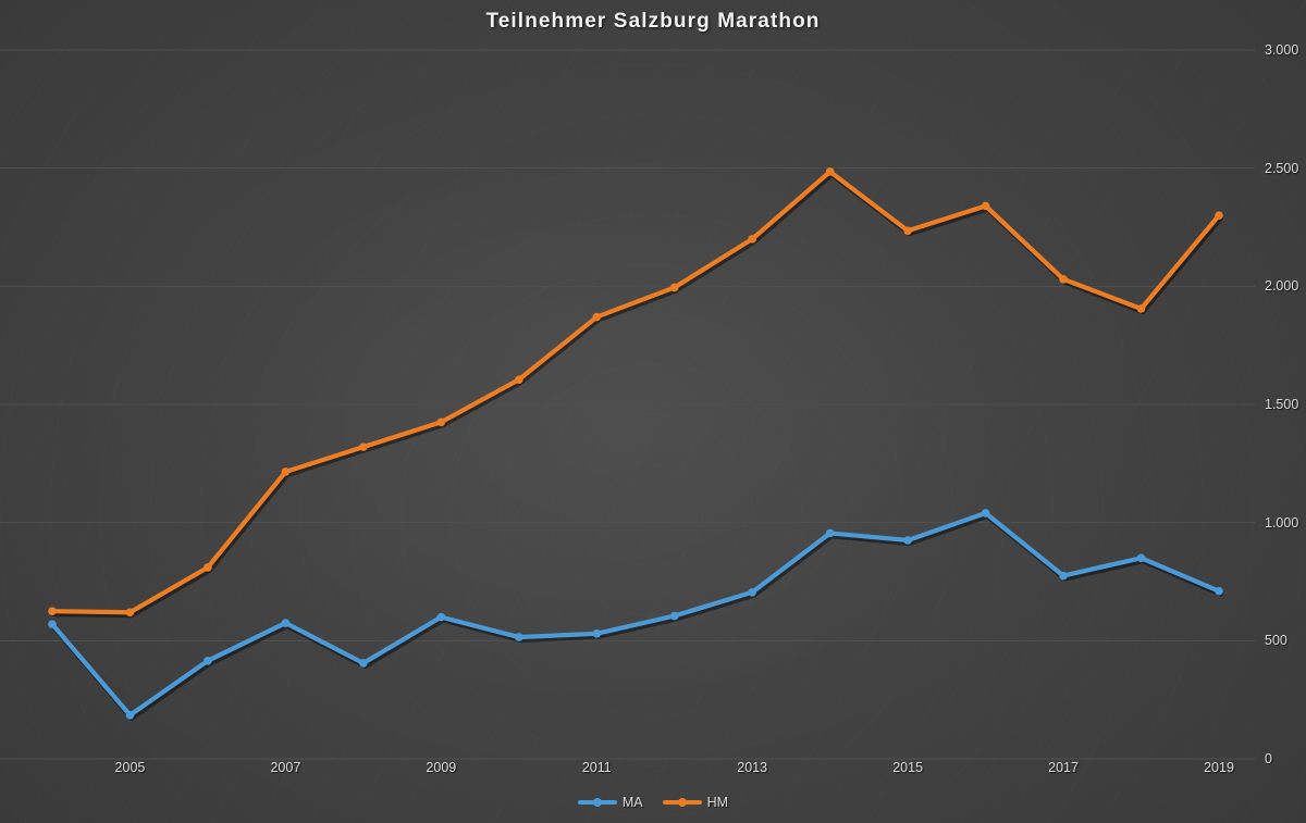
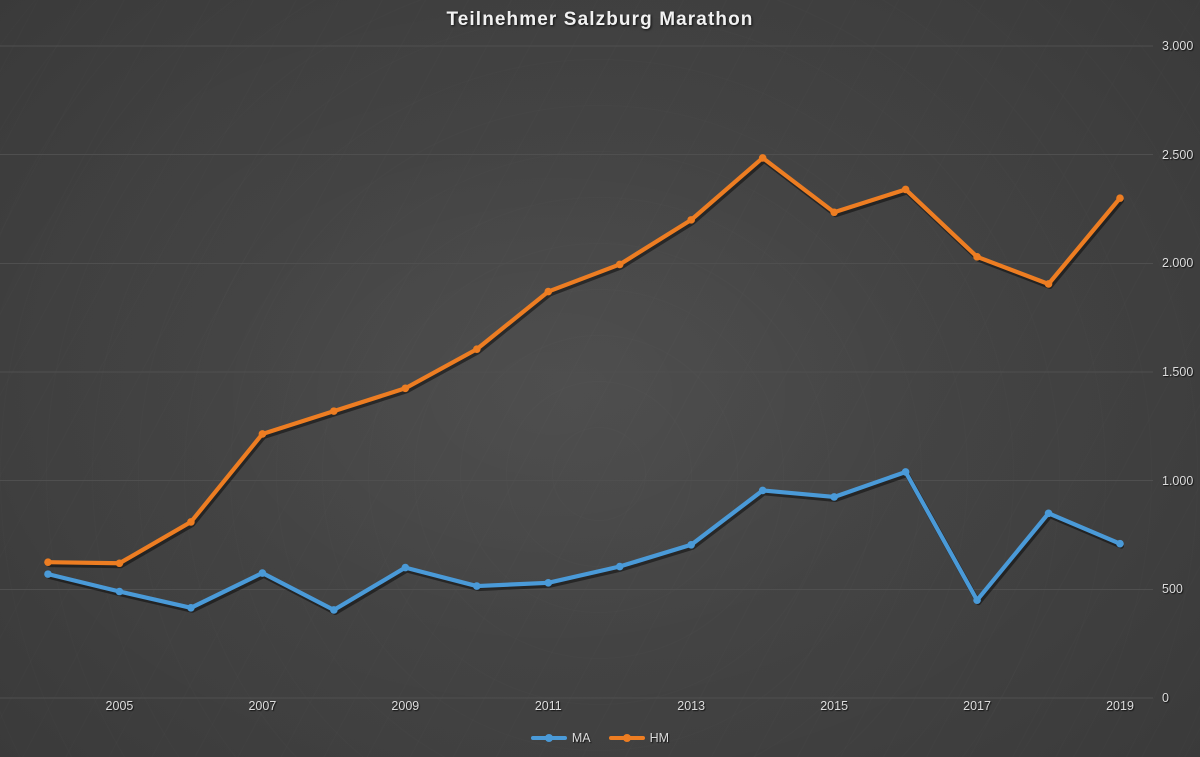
MA/2005: 180 -> 490
MA/2017: 780 -> 450
